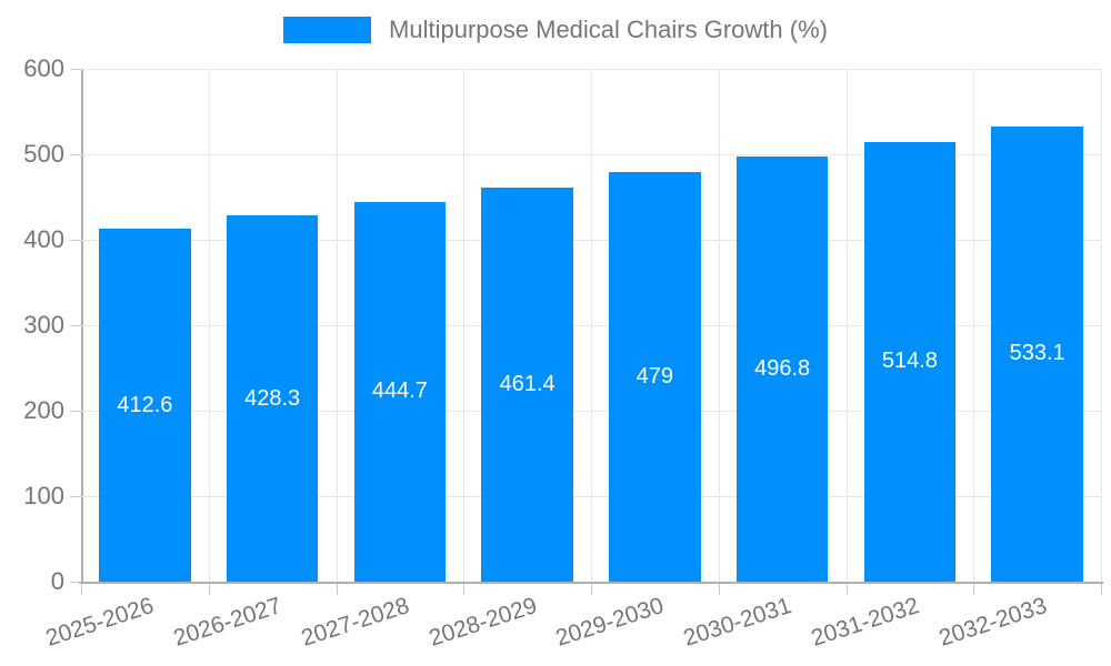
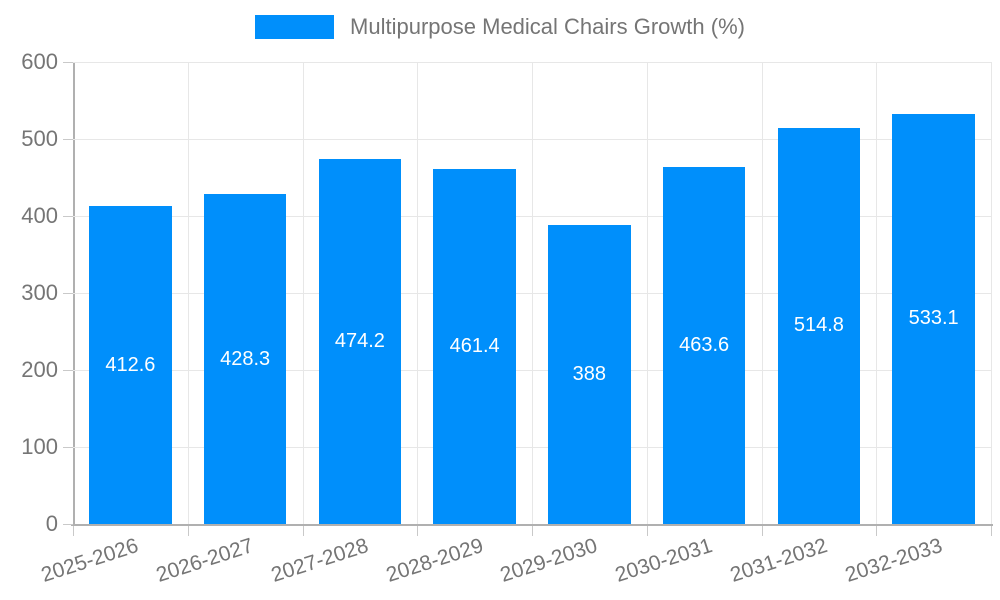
2027-2028: 444.7 -> 474.2
2029-2030: 479 -> 388
2030-2031: 496.8 -> 463.6
